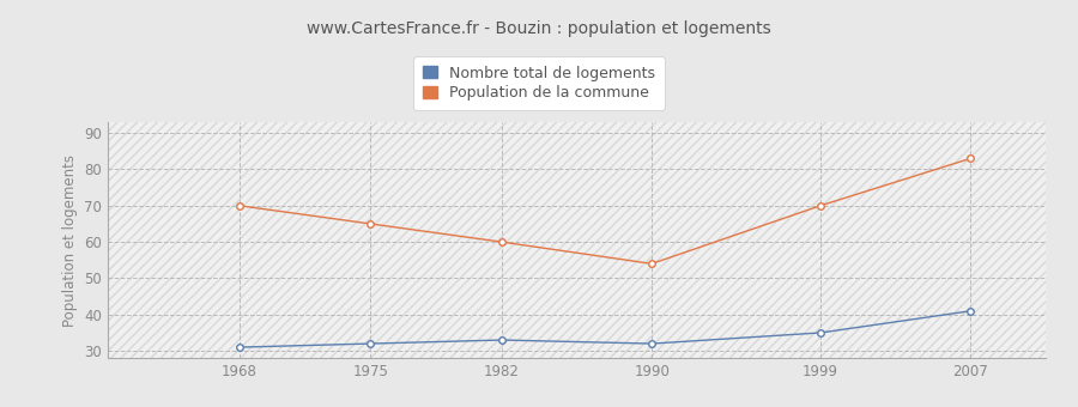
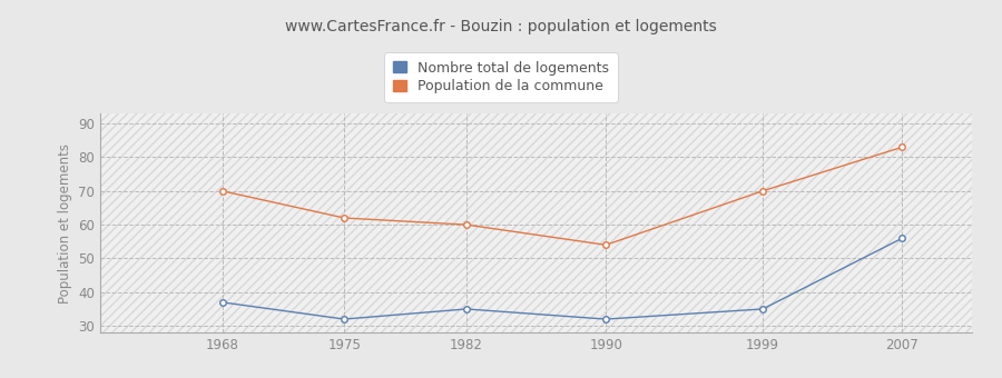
Nombre total de logements/1968: 31 -> 37
Population de la commune/1975: 65 -> 62
Nombre total de logements/1982: 33 -> 35
Nombre total de logements/2007: 41 -> 56
